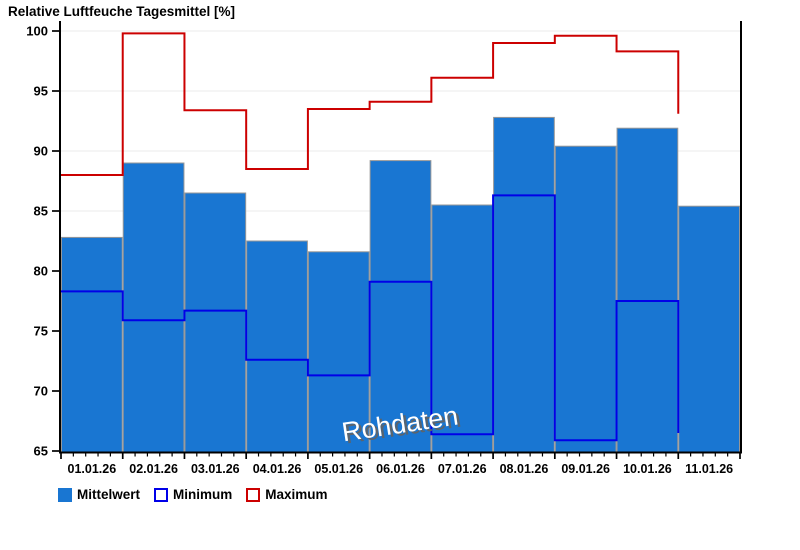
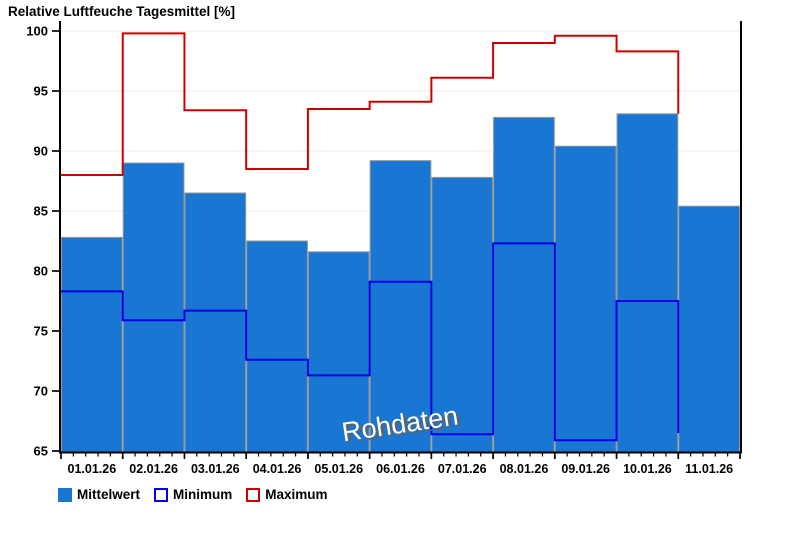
Mittelwert/07.01.26: 85.5 -> 87.8
Minimum/08.01.26: 86.3 -> 82.3
Mittelwert/10.01.26: 91.9 -> 93.1
